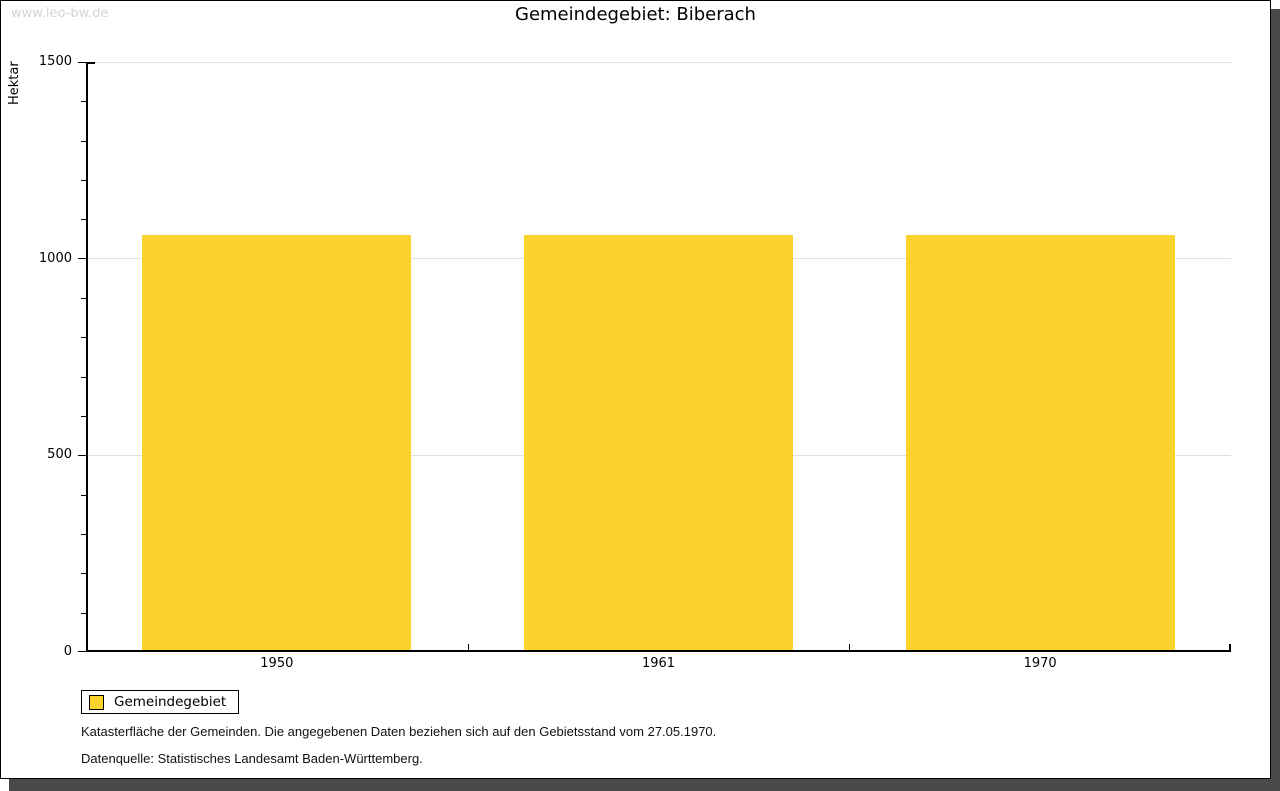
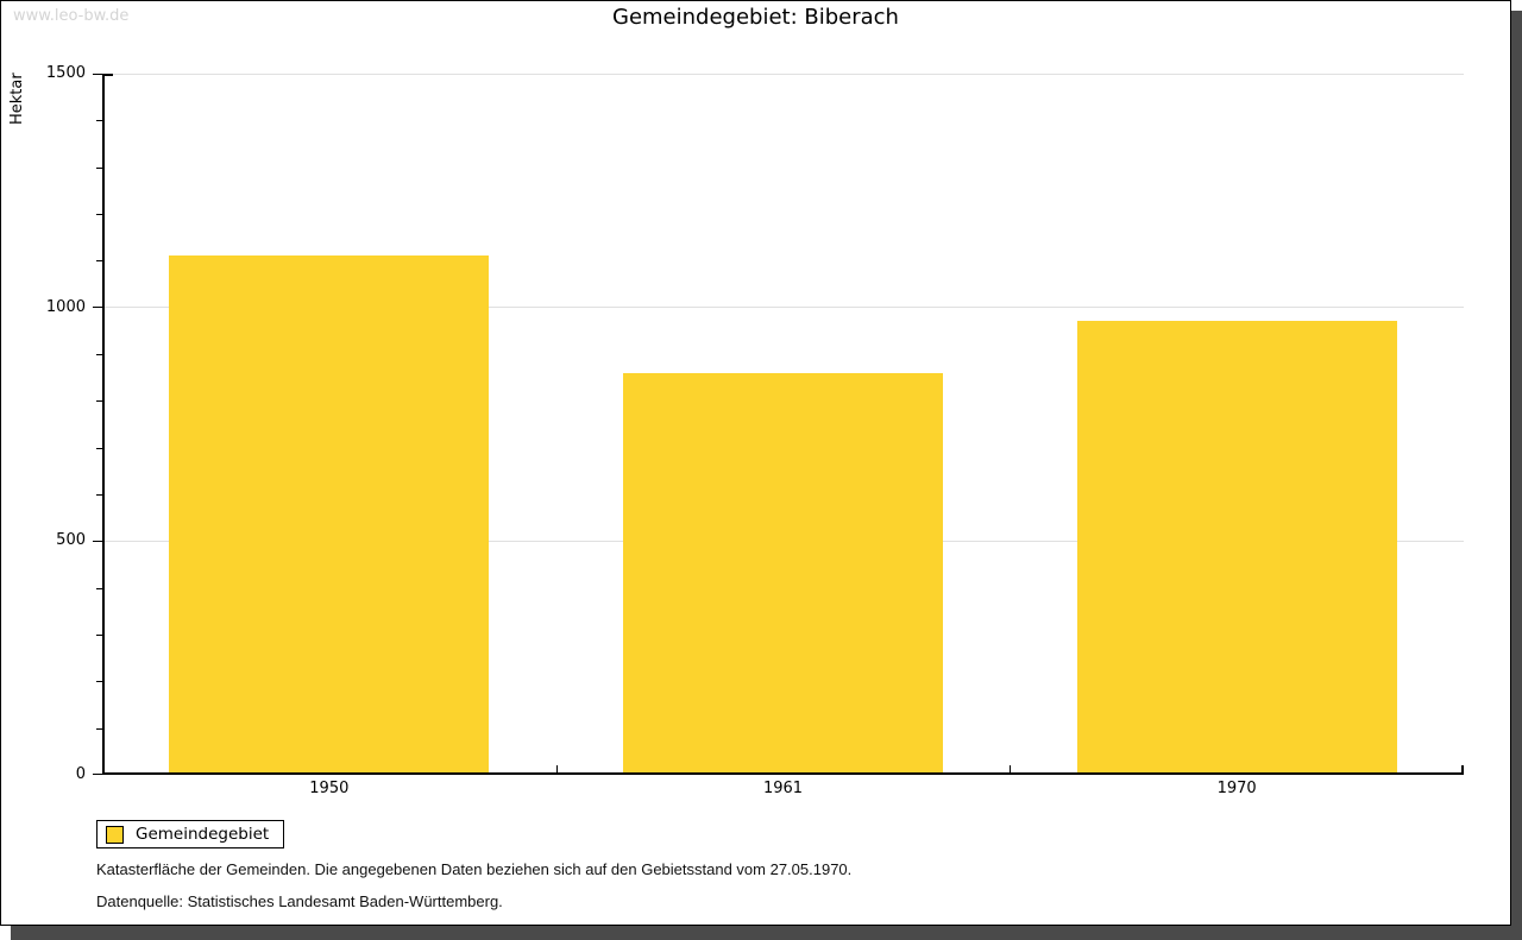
1950: 1060 -> 1110
1961: 1060 -> 860
1970: 1060 -> 970
